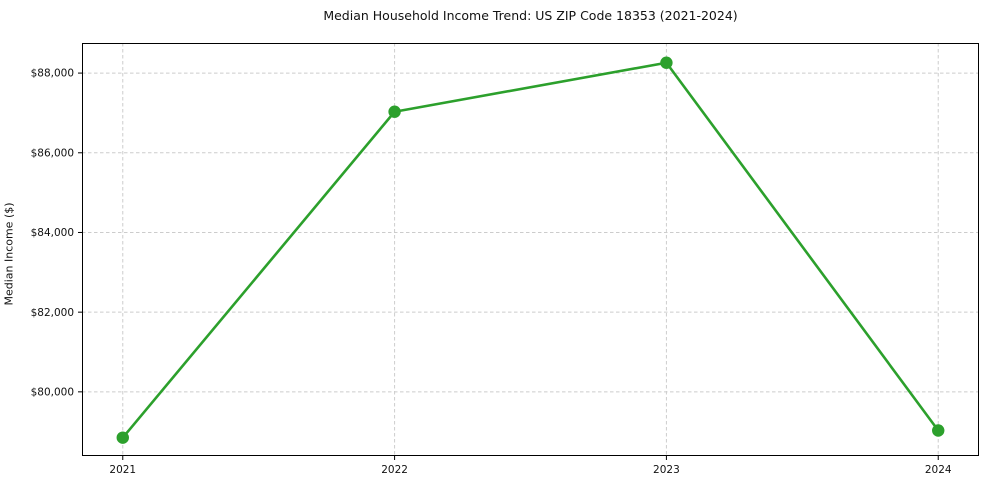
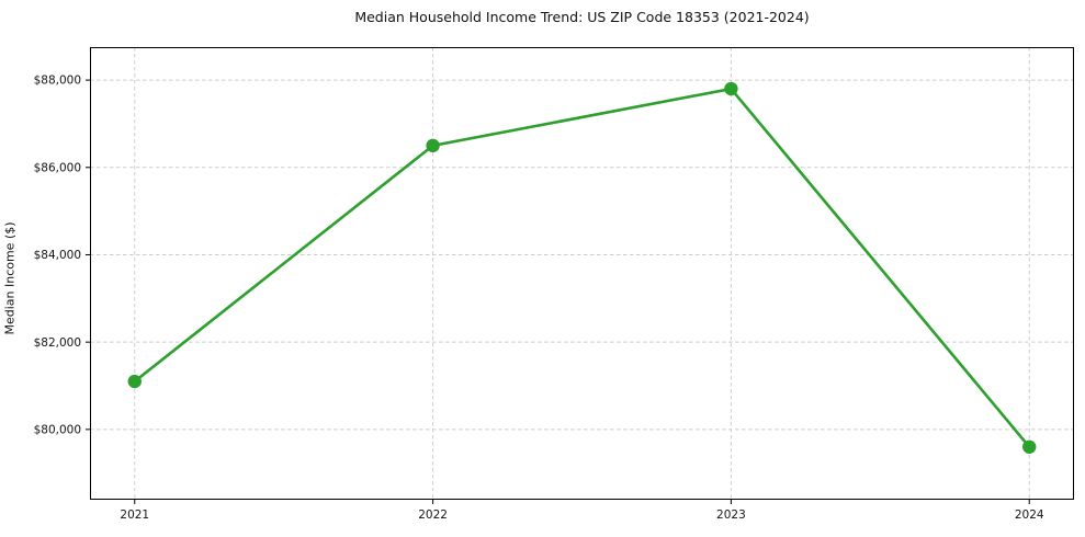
2021: $78800 -> $81100
2022: $87000 -> $86500
2023: $88300 -> $87800
2024: $79000 -> $79600
